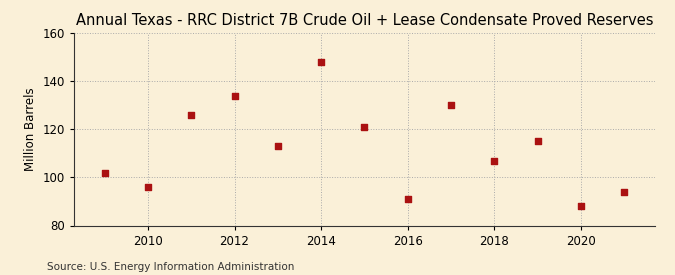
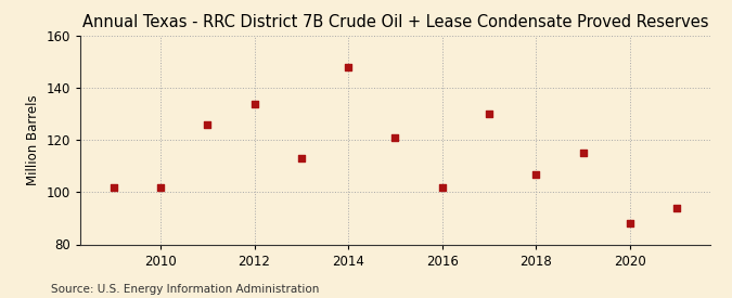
2010: 96 -> 102
2016: 91 -> 102
